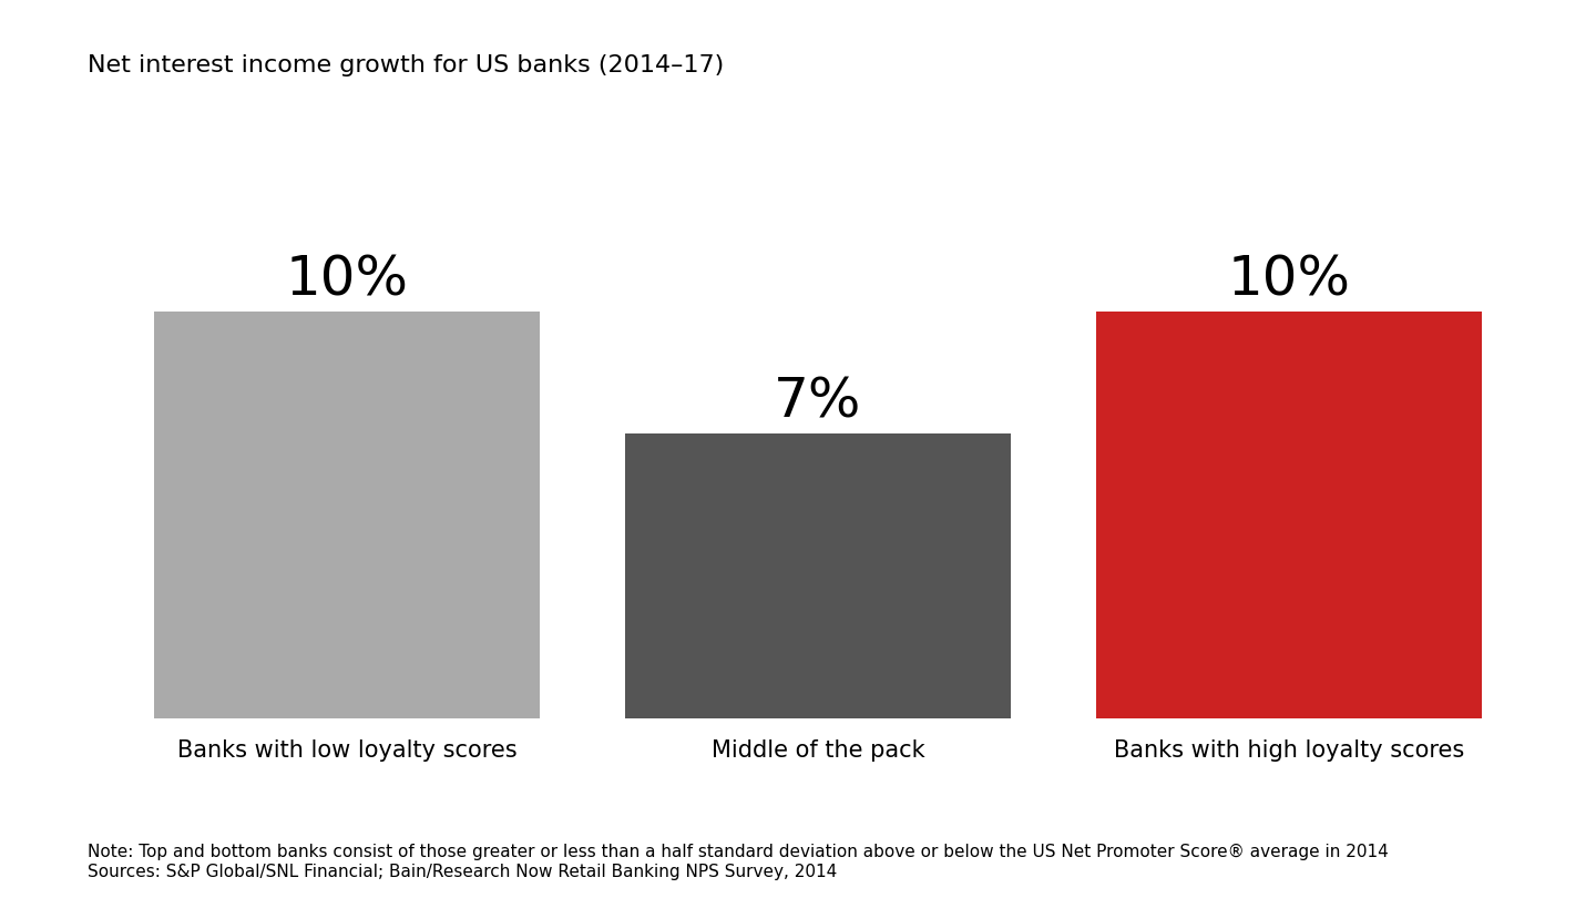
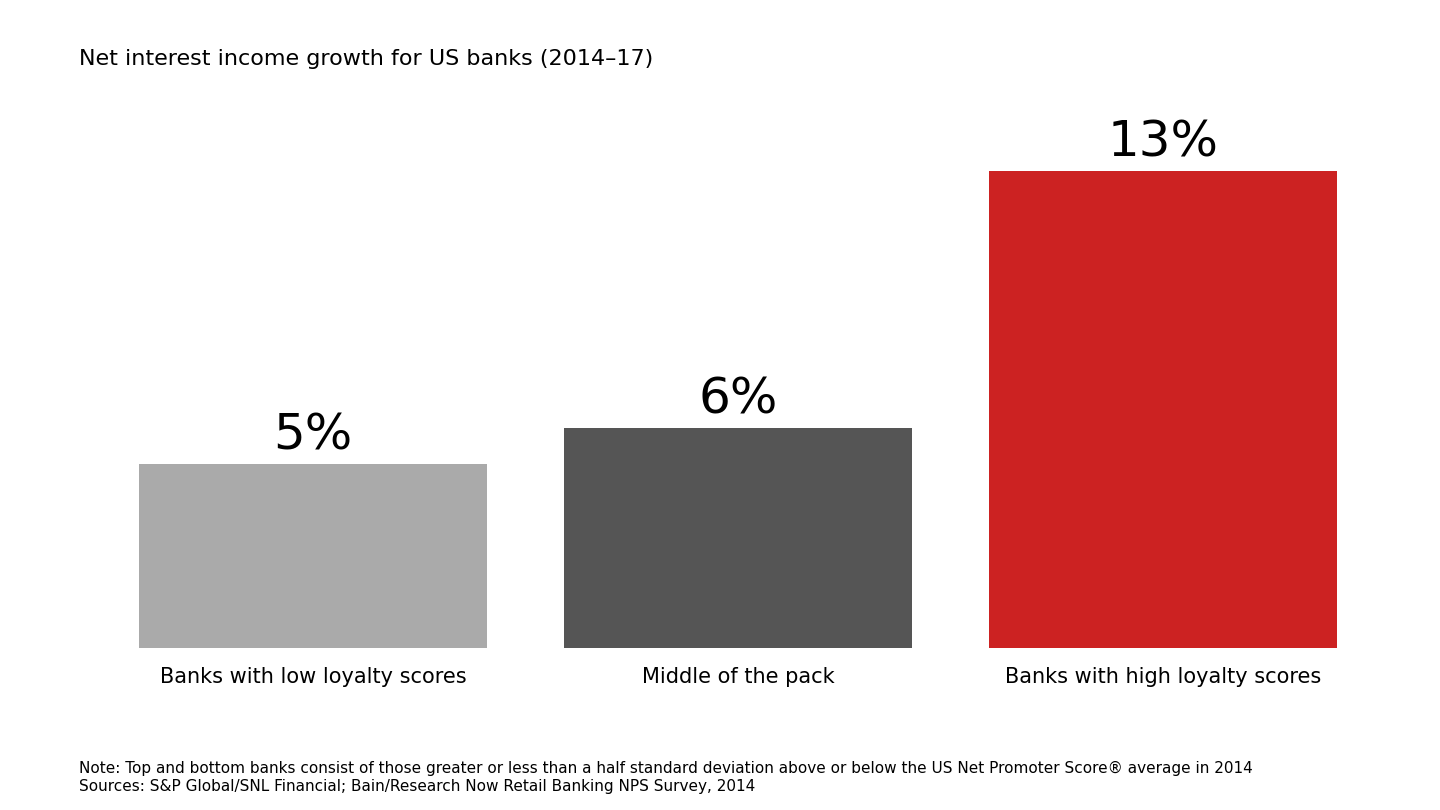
Banks with low loyalty scores: 10% -> 5%
Middle of the pack: 7% -> 6%
Banks with high loyalty scores: 10% -> 13%
